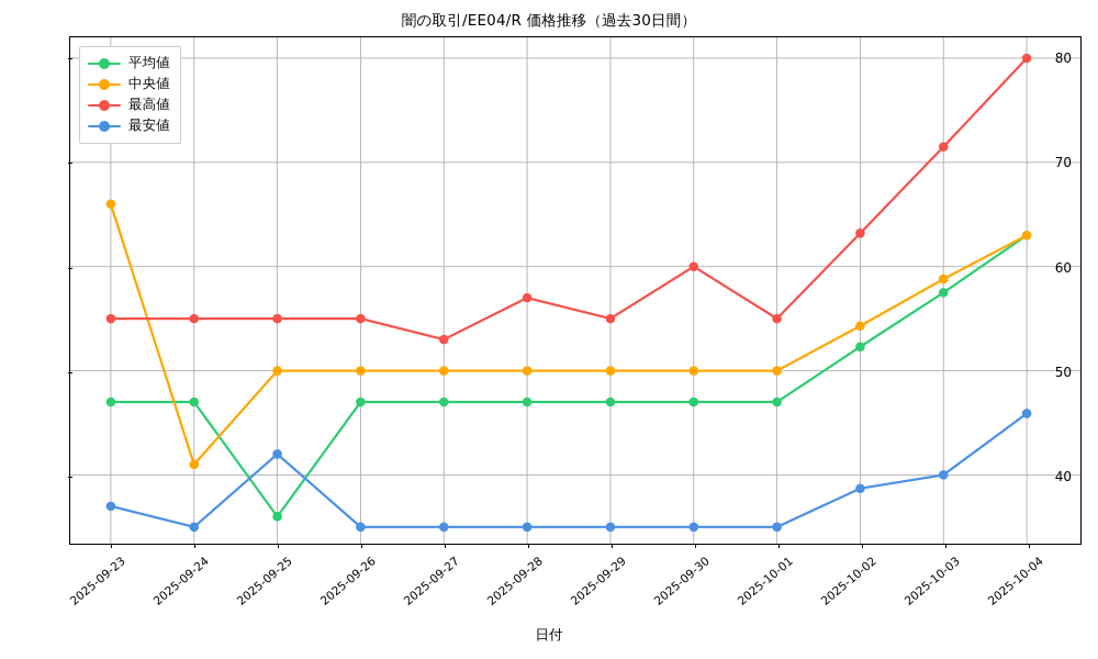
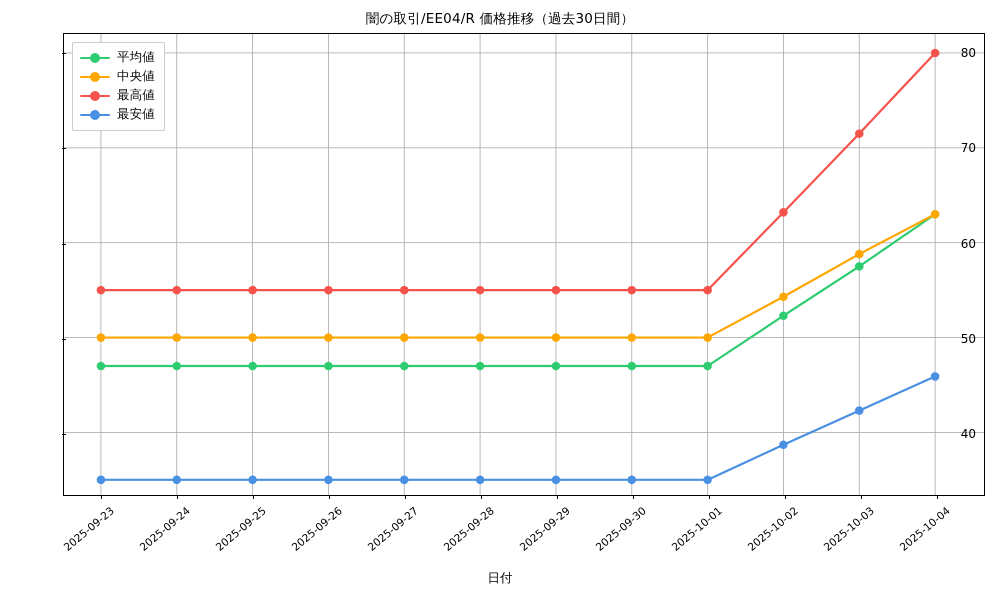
中央値/2025-09-23: 66 -> 50
最安値/2025-09-23: 37 -> 35
中央値/2025-09-24: 41 -> 50
平均値/2025-09-25: 36 -> 47
最安値/2025-09-25: 42 -> 35
最高値/2025-09-27: 53 -> 55
最高値/2025-09-28: 57 -> 55
最高値/2025-09-30: 60 -> 55
最安値/2025-10-03: 40 -> 42
